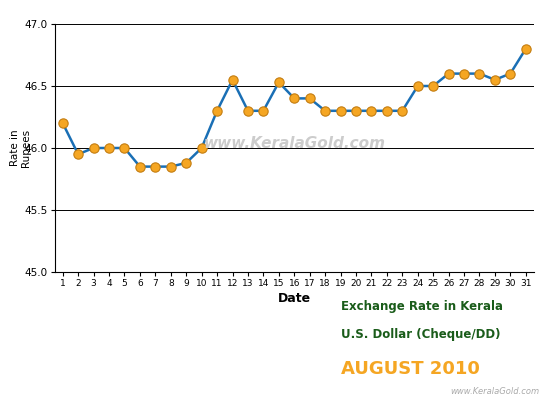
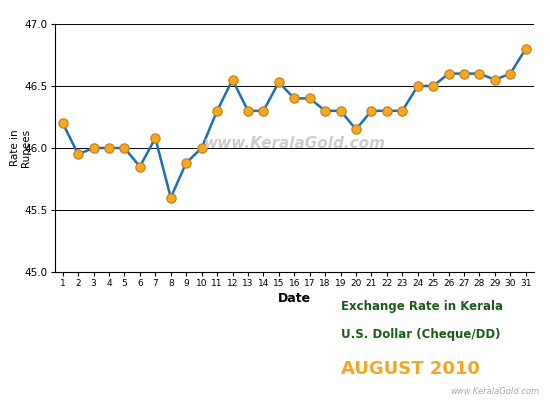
7: 45.85 -> 46.08
8: 45.85 -> 45.60
20: 46.30 -> 46.15
